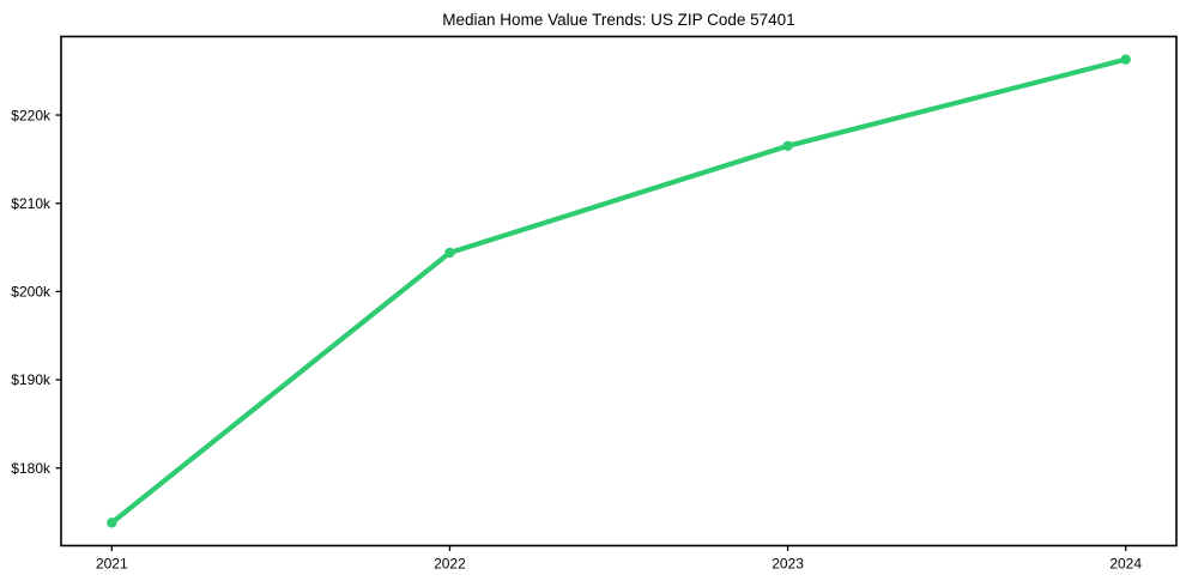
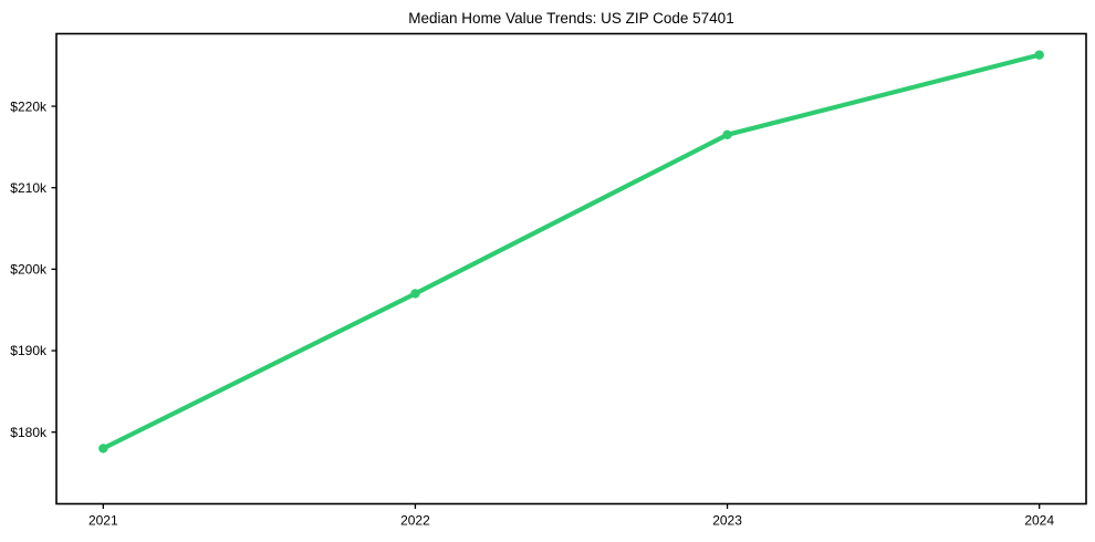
2021: $174k -> $178k
2022: $204k -> $197k
